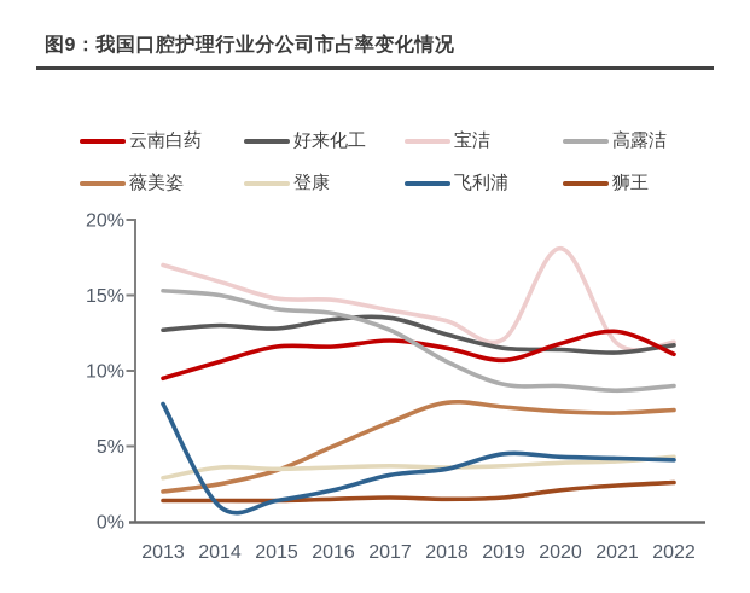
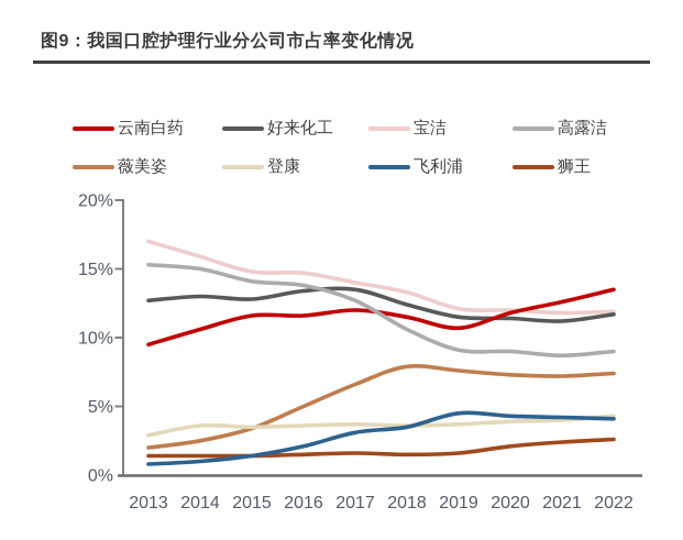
飞利浦/2013: 7.8% -> 0.8%
宝洁/2020: 18.1% -> 12.0%
云南白药/2022: 11.1% -> 13.5%
